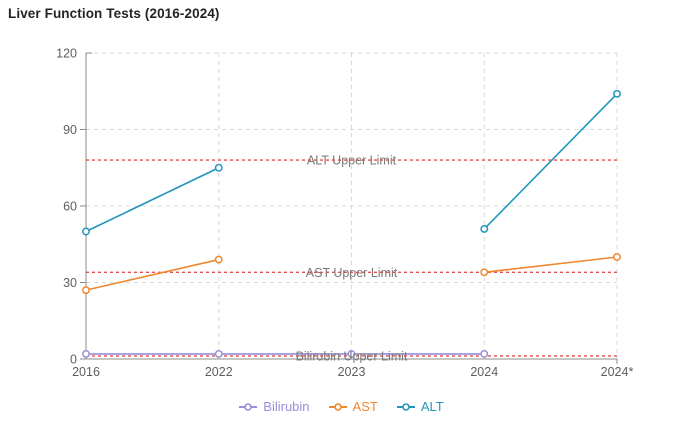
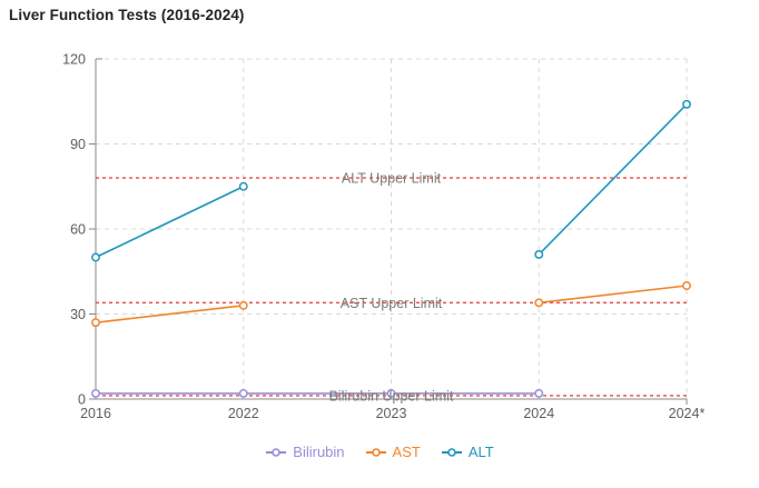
AST/2022: 39 -> 33
